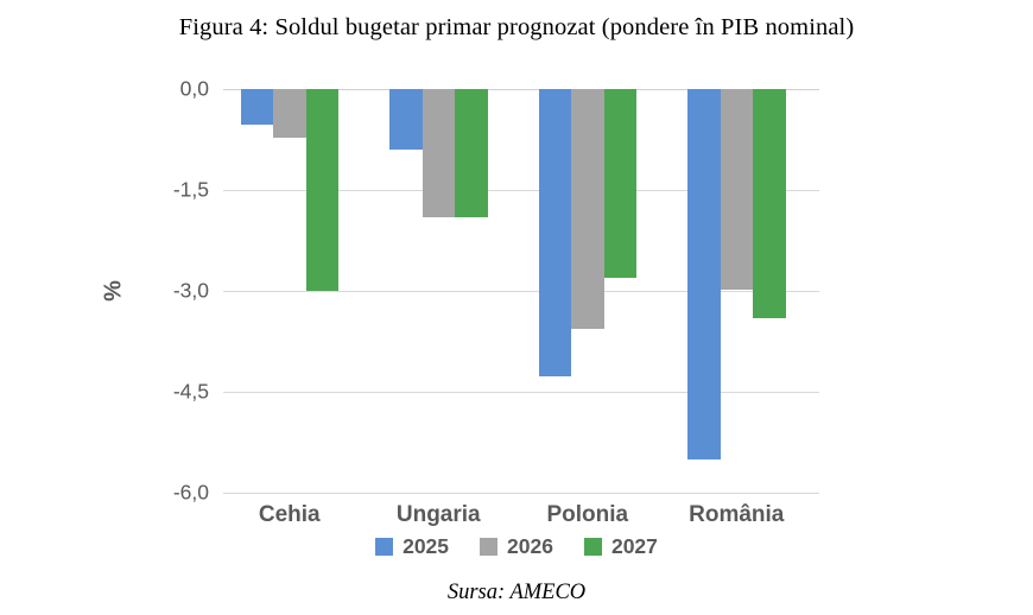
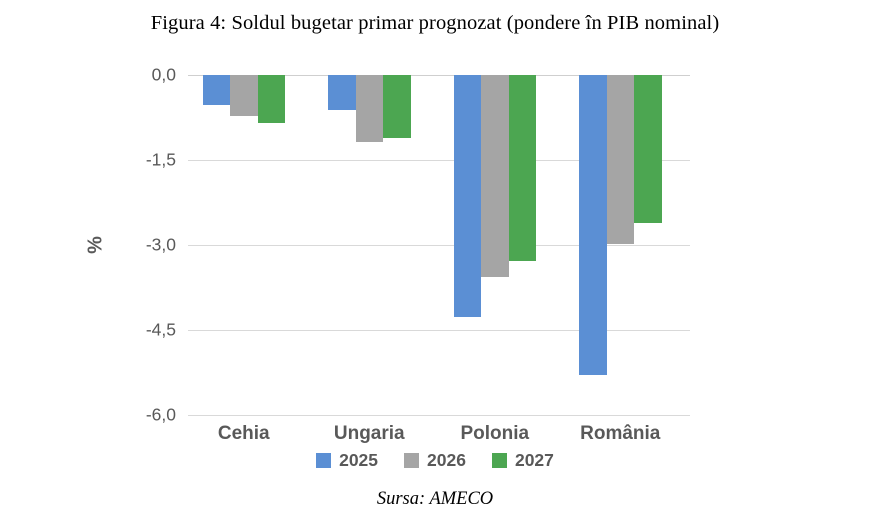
2027/Cehia: -3,0 -> -0,8
2025/Ungaria: -0,9 -> -0,6
2026/Ungaria: -1,9 -> -1,2
2027/Ungaria: -1,9 -> -1,1
2027/Polonia: -2,8 -> -3,3
2025/România: -5,5 -> -5,3
2027/România: -3,4 -> -2,6
